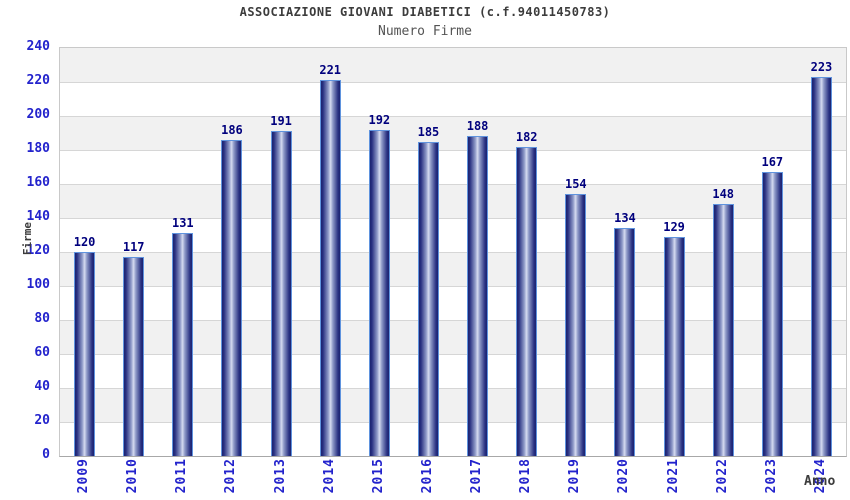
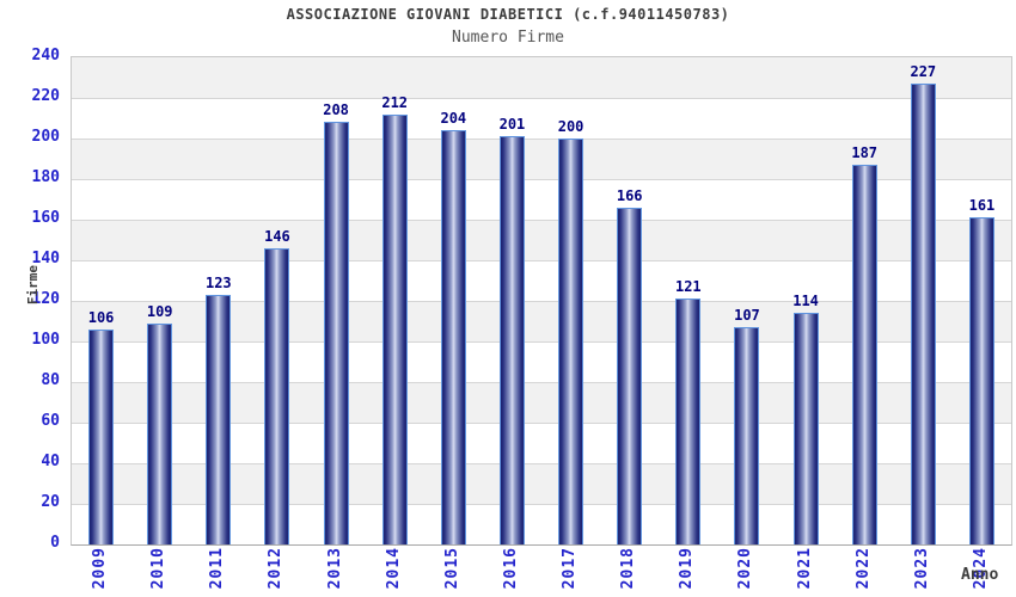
2009: 120 -> 106
2010: 117 -> 109
2011: 131 -> 123
2012: 186 -> 146
2013: 191 -> 208
2014: 221 -> 212
2015: 192 -> 204
2016: 185 -> 201
2017: 188 -> 200
2018: 182 -> 166
2019: 154 -> 121
2020: 134 -> 107
2021: 129 -> 114
2022: 148 -> 187
2023: 167 -> 227
2024: 223 -> 161
